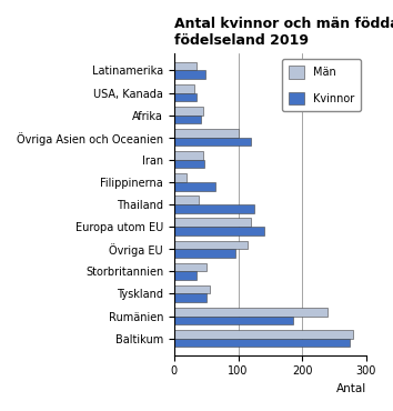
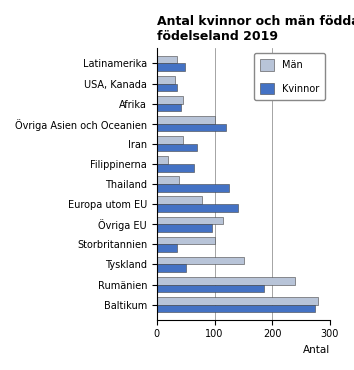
Kvinnor/Iran: 47 -> 70
Män/Europa utom EU: 120 -> 78
Män/Storbritannien: 50 -> 100
Män/Tyskland: 55 -> 152
